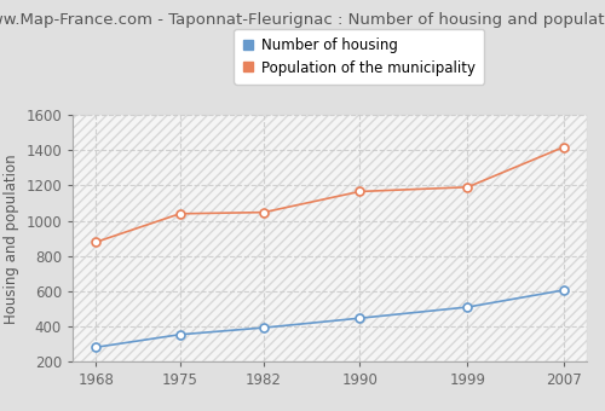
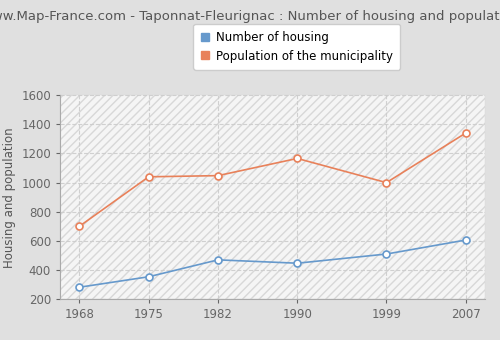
Population of the municipality/1968: 880 -> 700
Number of housing/1982: 390 -> 470
Population of the municipality/1999: 1190 -> 1000
Population of the municipality/2007: 1420 -> 1340
